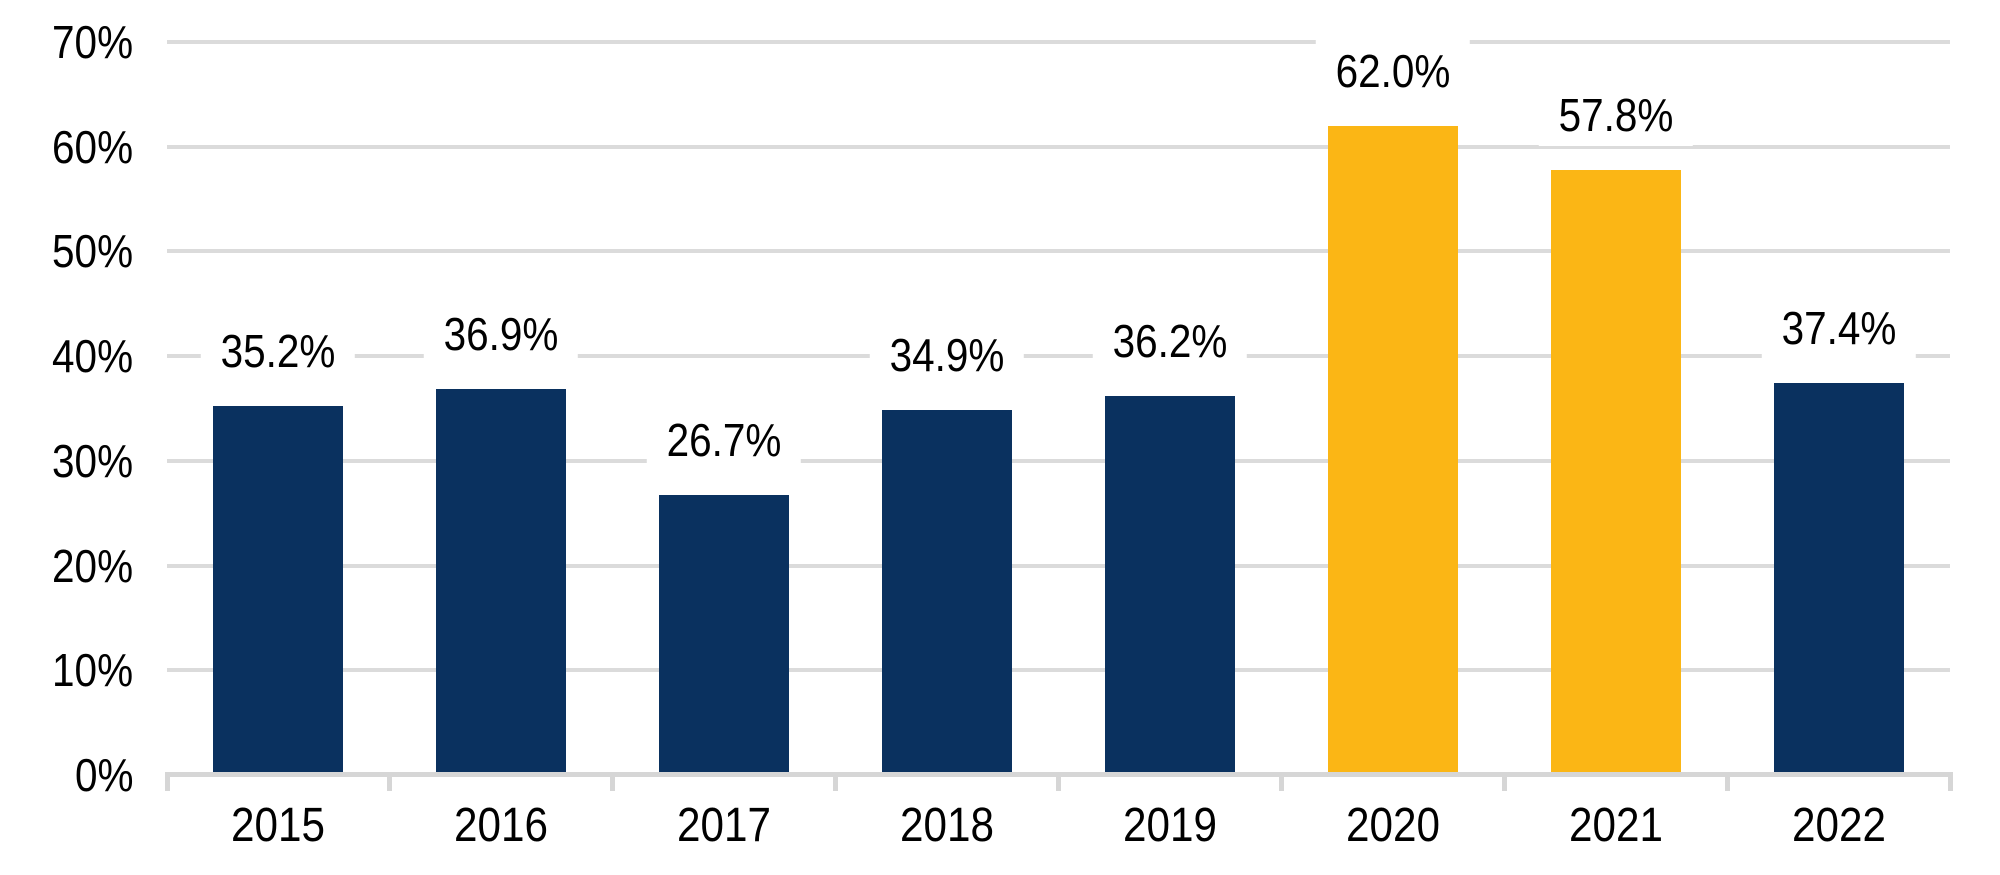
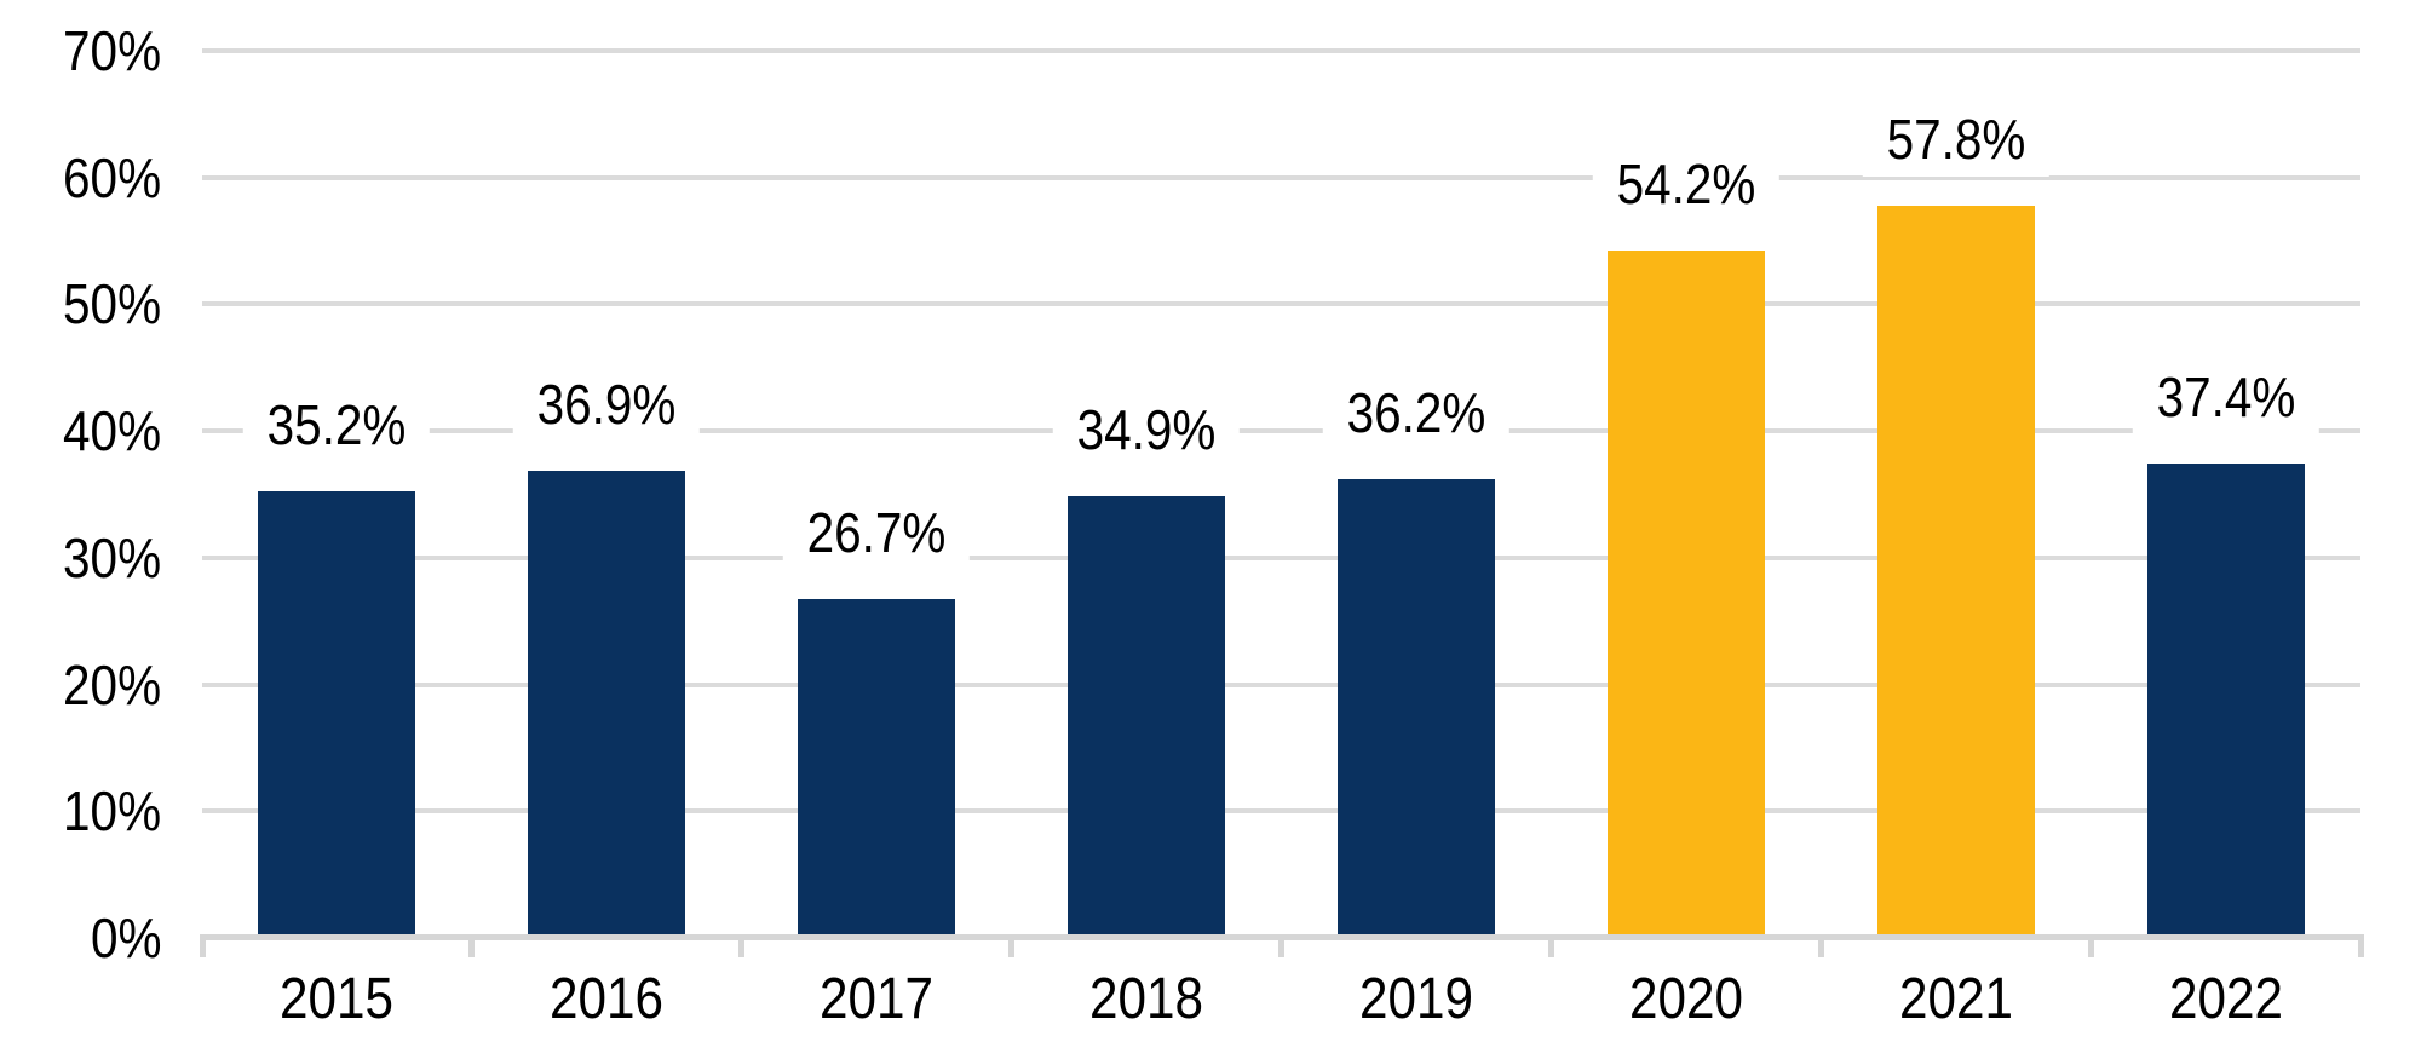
2020: 62.0% -> 54.2%
